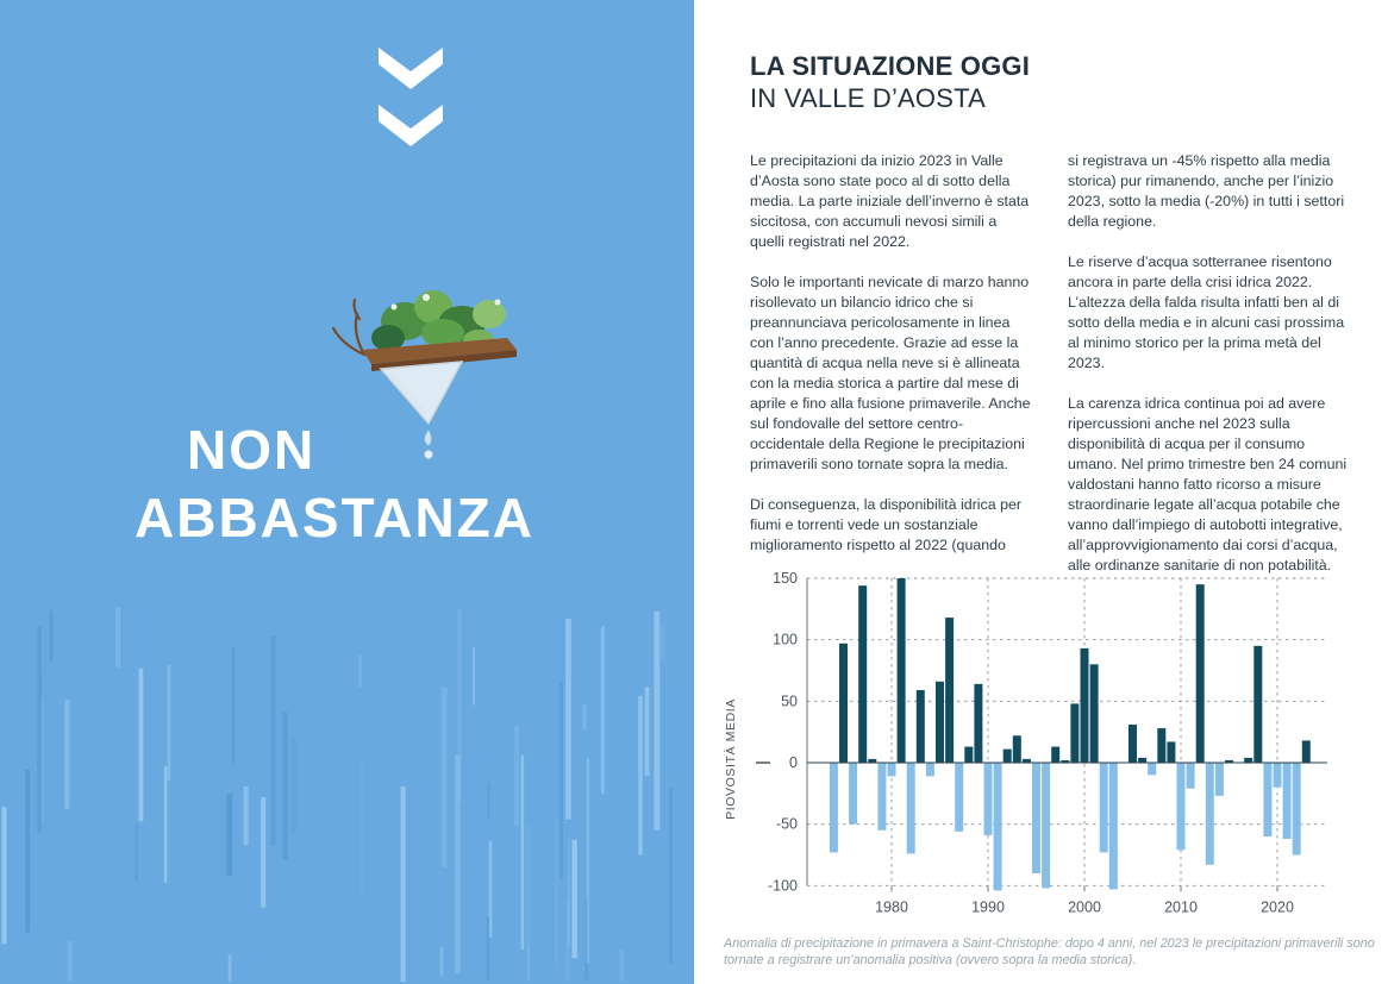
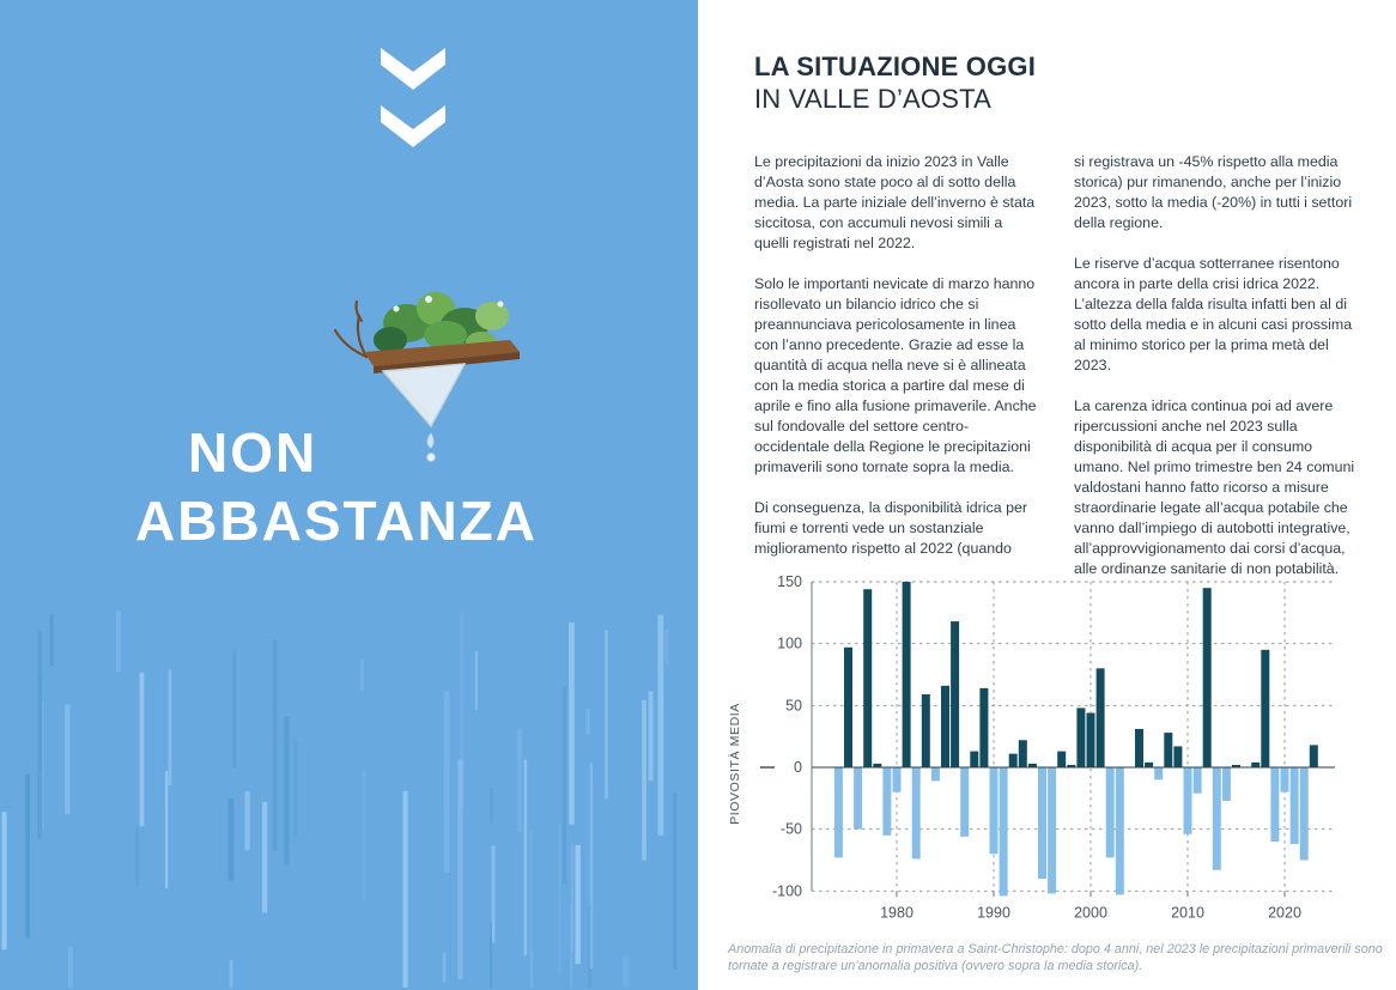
1980: -11 -> -20
1990: -59 -> -70
2000: 93 -> 44
2010: -71 -> -54
